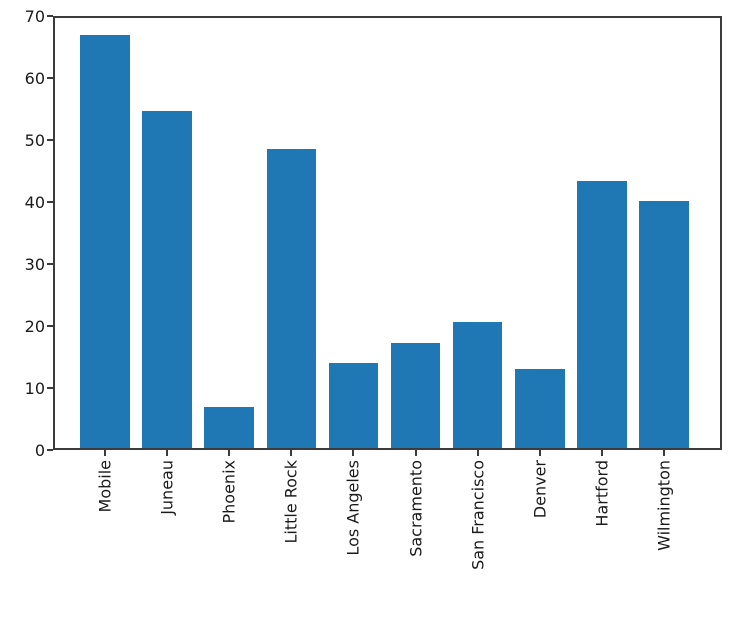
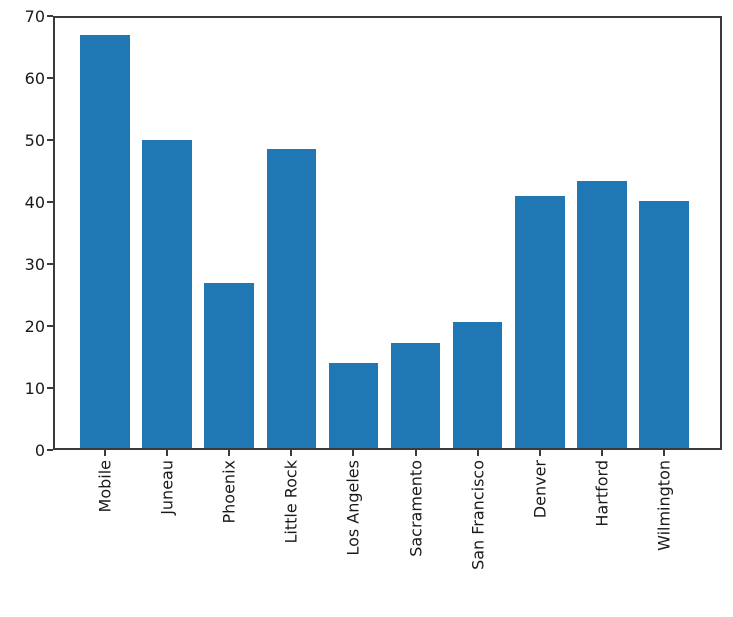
Juneau: 55 -> 50
Phoenix: 7 -> 27
Denver: 13 -> 41
